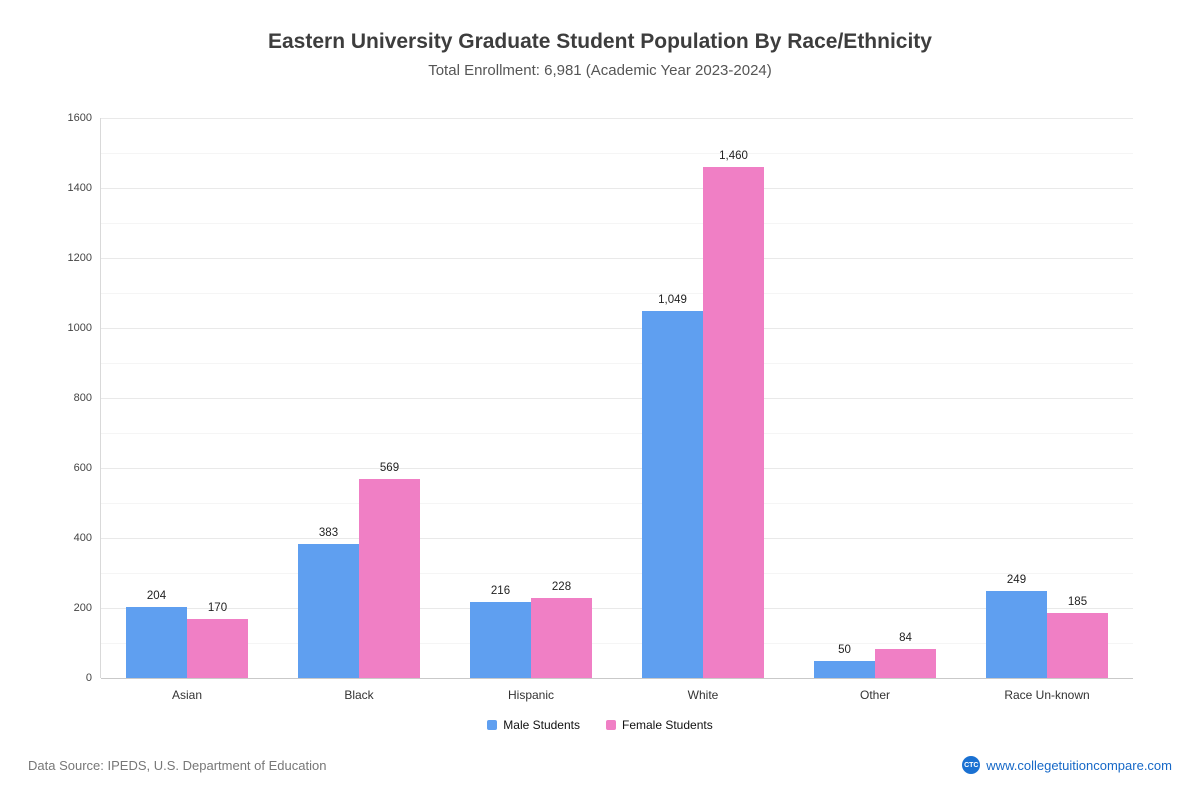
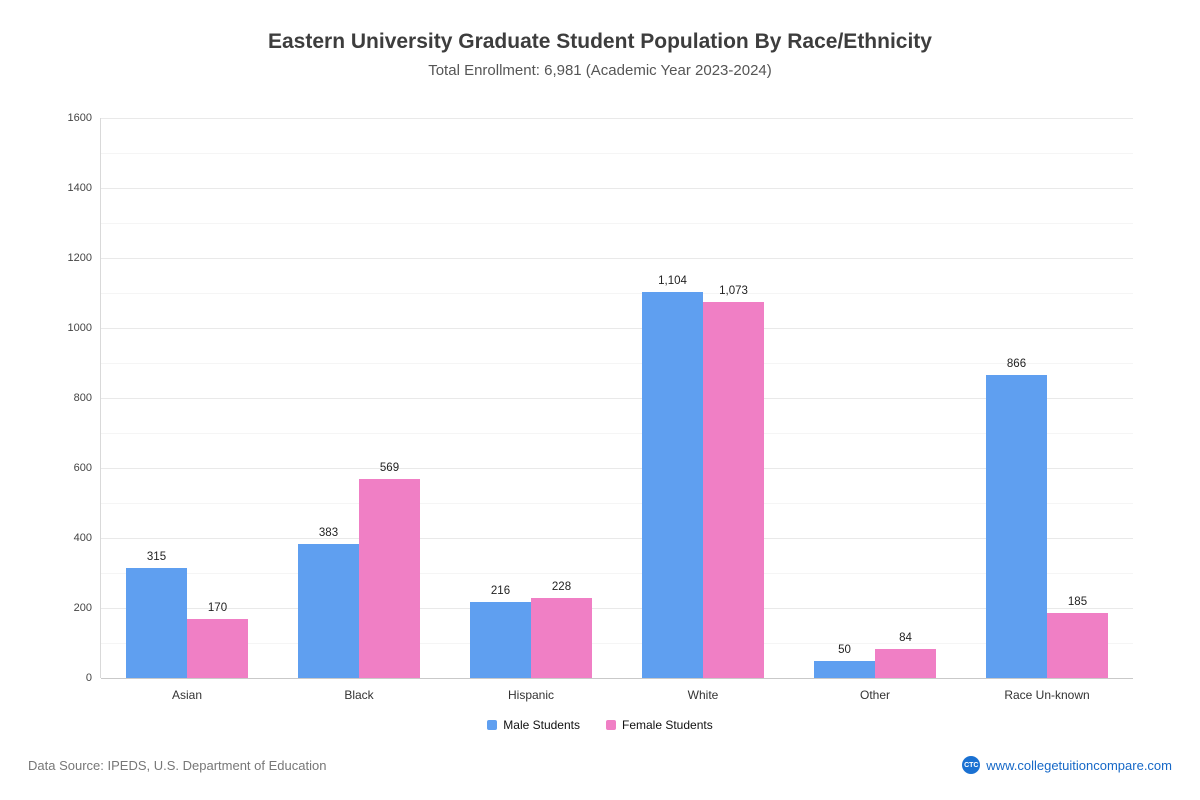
Male Students/Asian: 204 -> 315
Male Students/White: 1,049 -> 1,104
Female Students/White: 1,460 -> 1,073
Male Students/Race Un-known: 249 -> 866
